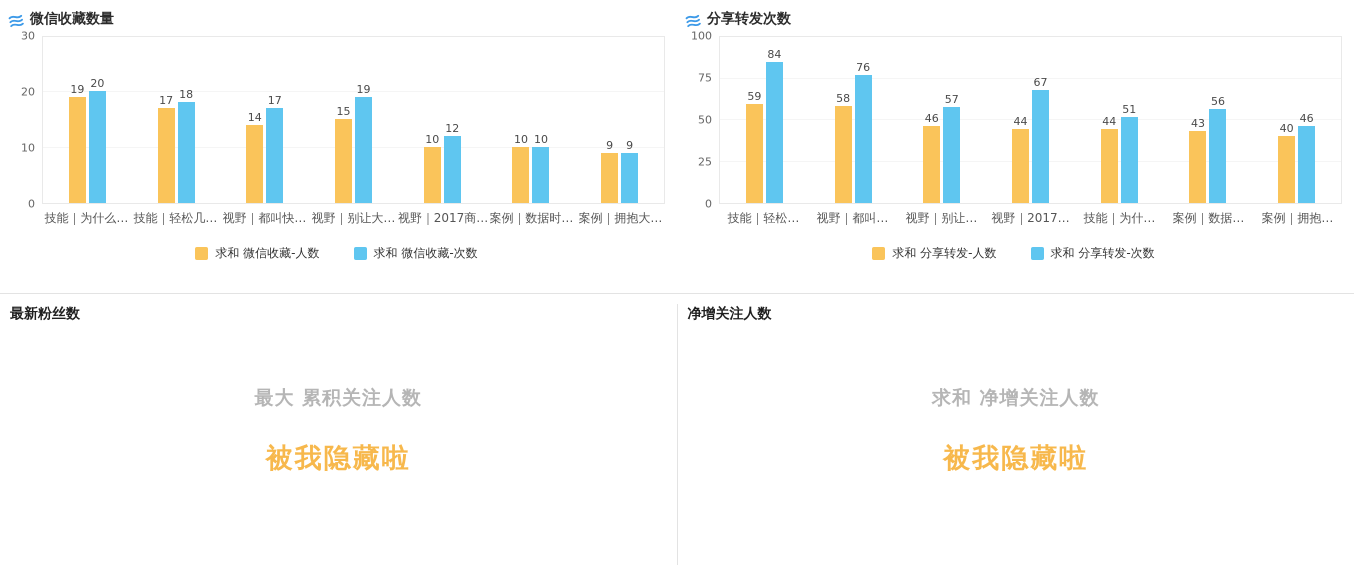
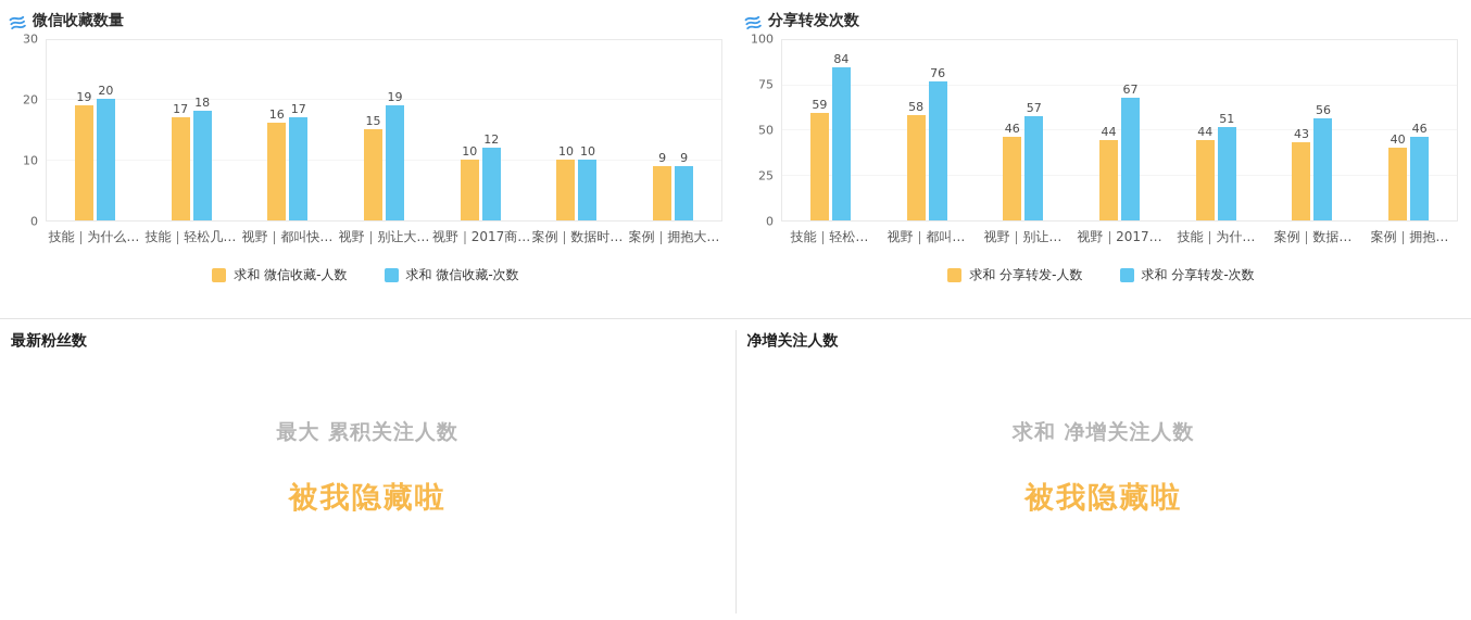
微信收藏数量/求和 微信收藏-人数/视野｜都叫快…: 14 -> 16
